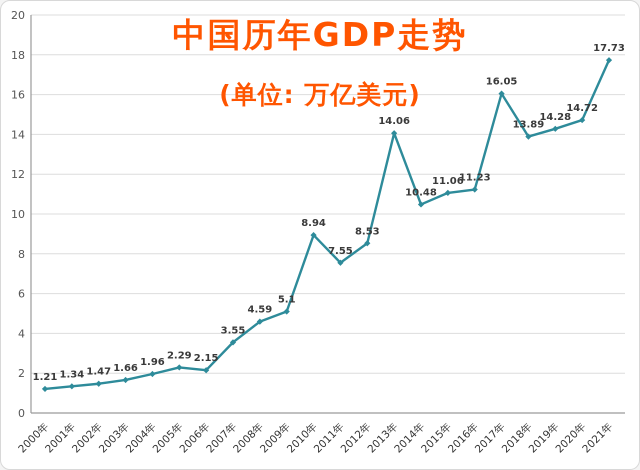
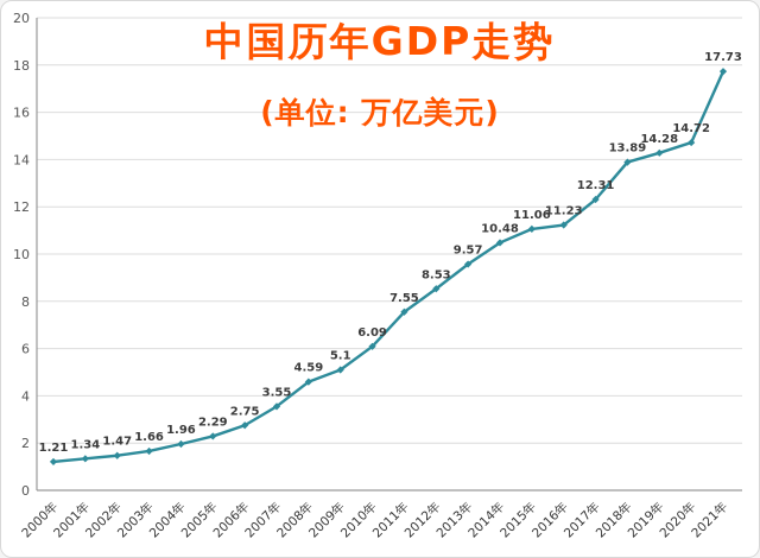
2006年: 2.15 -> 2.75
2010年: 8.94 -> 6.09
2013年: 14.06 -> 9.57
2017年: 16.05 -> 12.31
